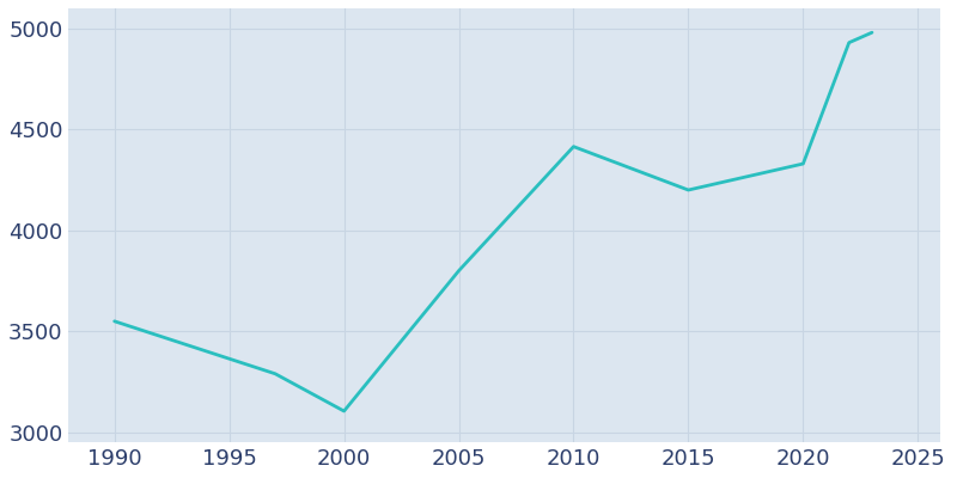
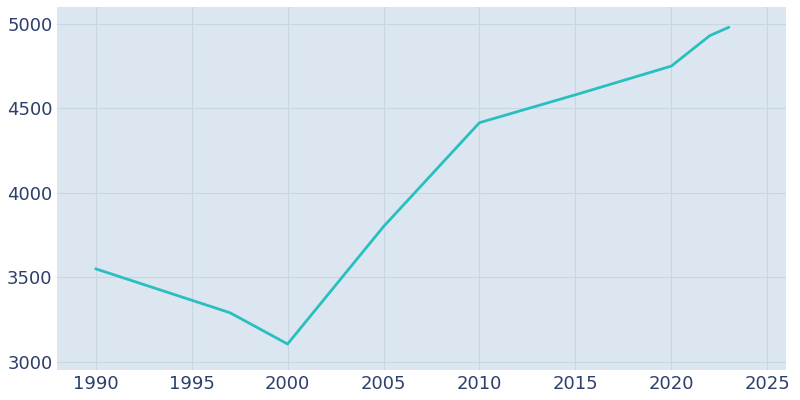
2015: 4200 -> 4580
2020: 4330 -> 4750
